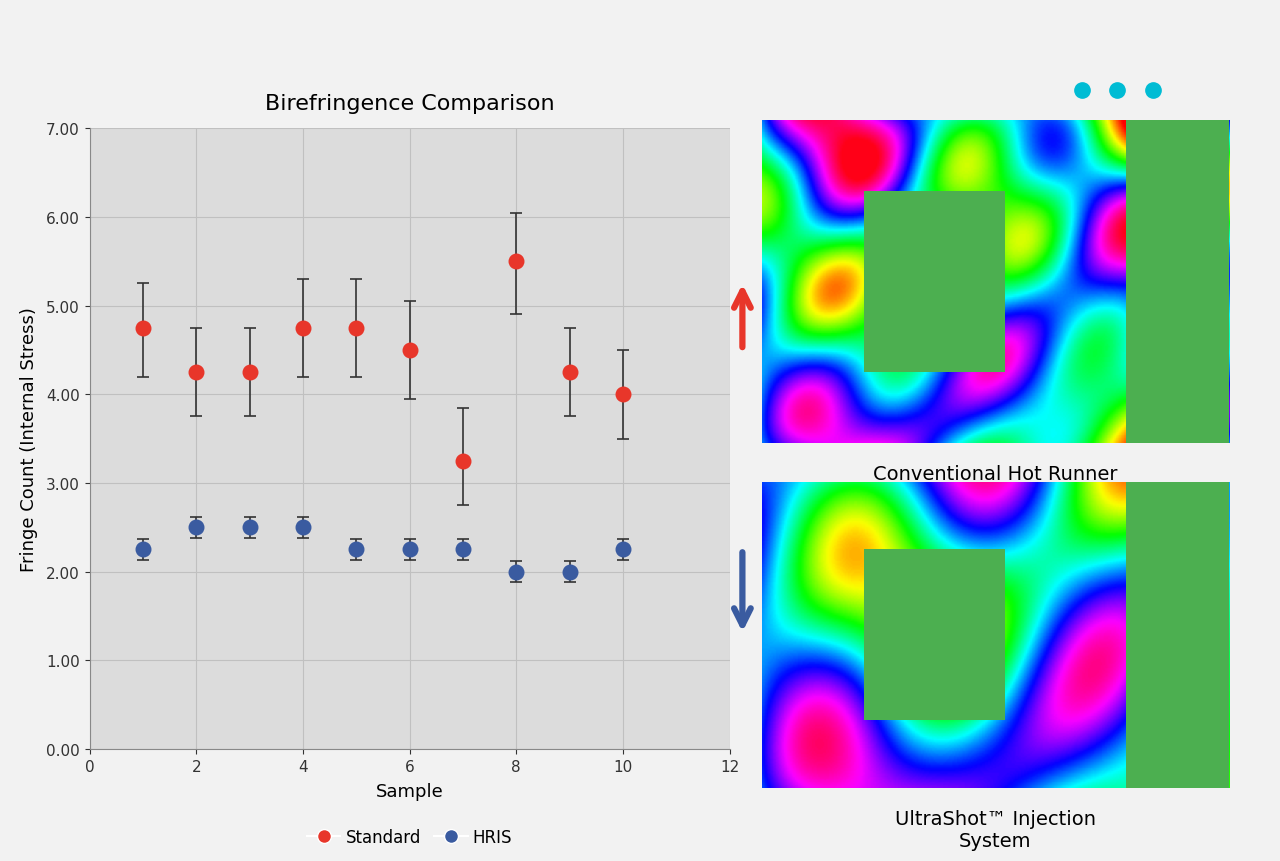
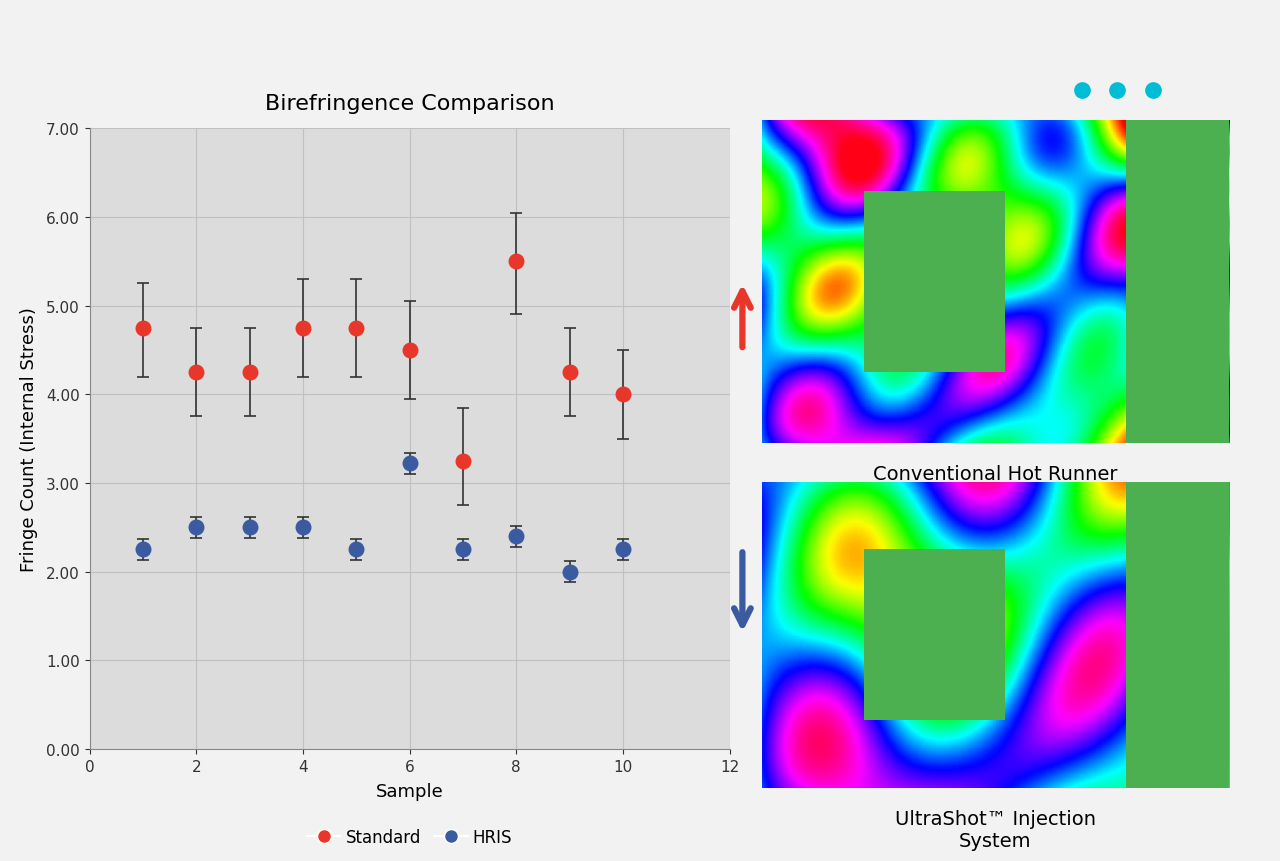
HRIS/6: 2.25 -> 3.22
HRIS/8: 2.00 -> 2.40
